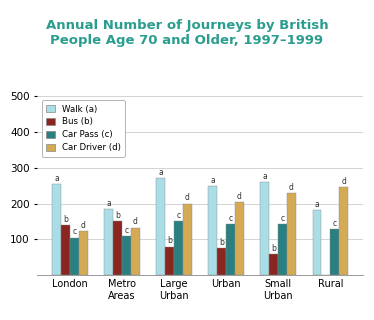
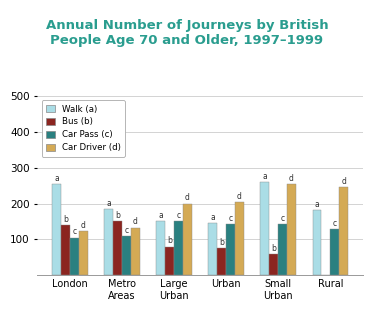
Walk (a)/Large Urban: 270 -> 150
Walk (a)/Urban: 250 -> 145
Car Driver (d)/Small Urban: 230 -> 255
